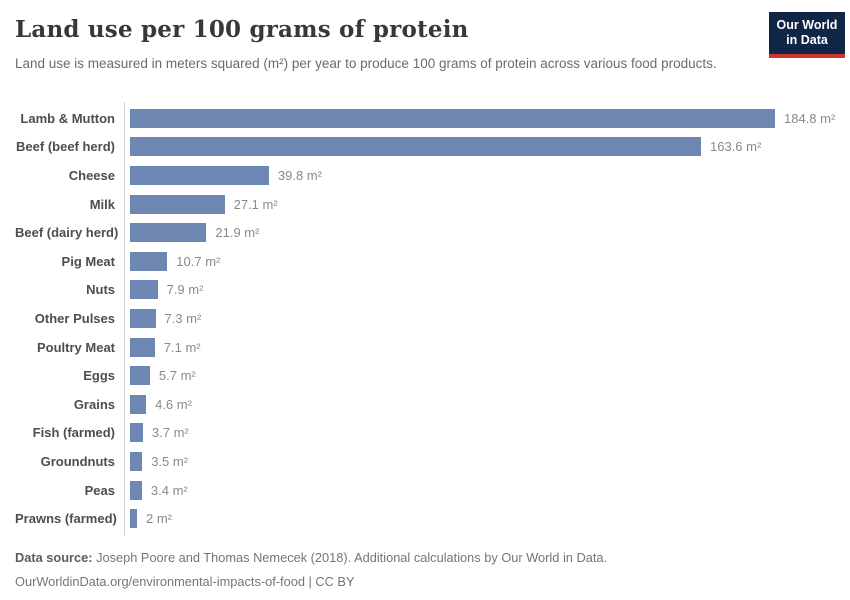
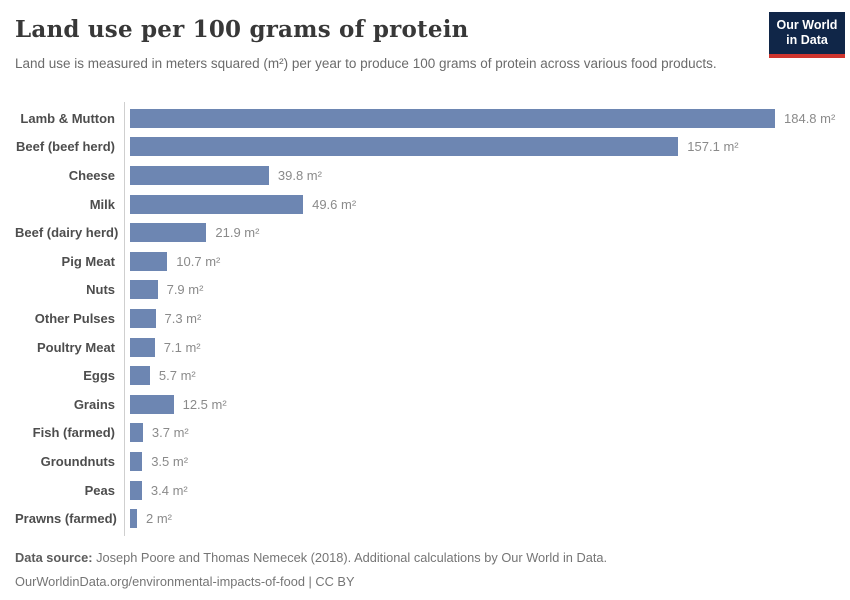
Beef (beef herd): 163.6 -> 157.1
Milk: 27.1 -> 49.6
Grains: 4.6 -> 12.5
